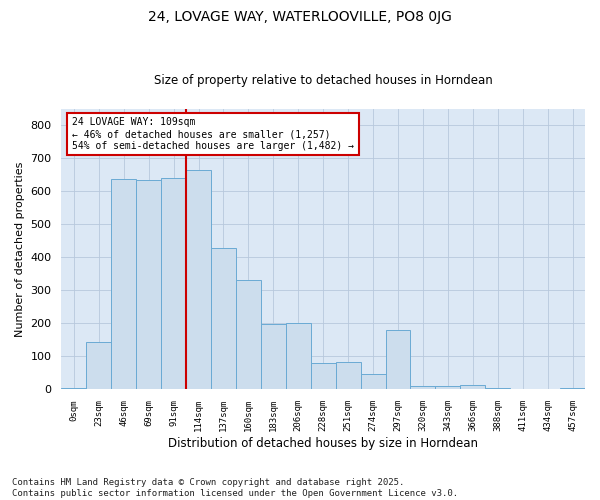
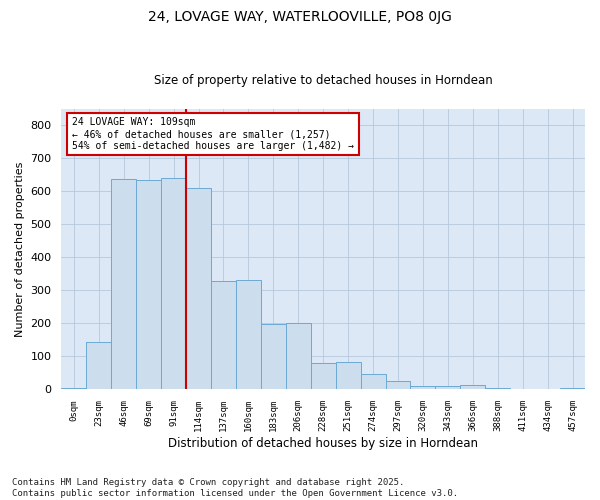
114sqm: 665 -> 610
137sqm: 430 -> 330
297sqm: 180 -> 27
